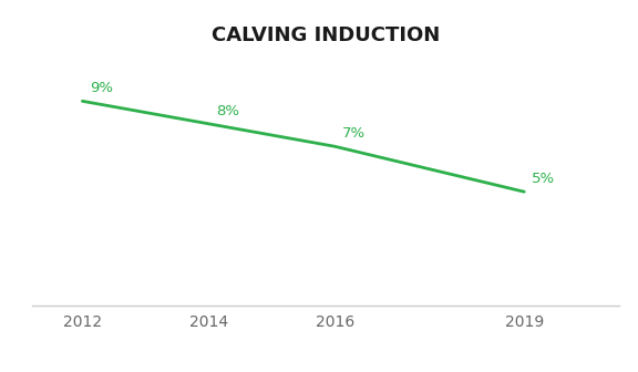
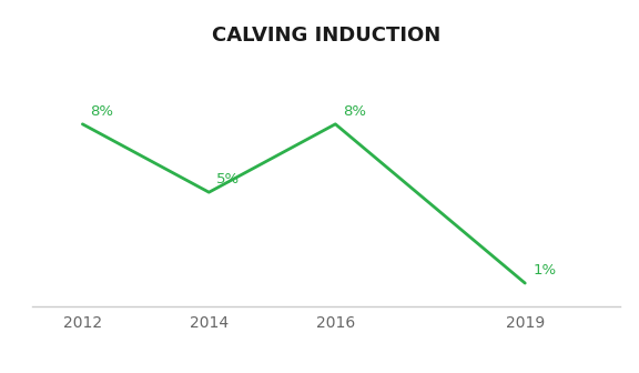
2012: 9% -> 8%
2014: 8% -> 5%
2016: 7% -> 8%
2019: 5% -> 1%
